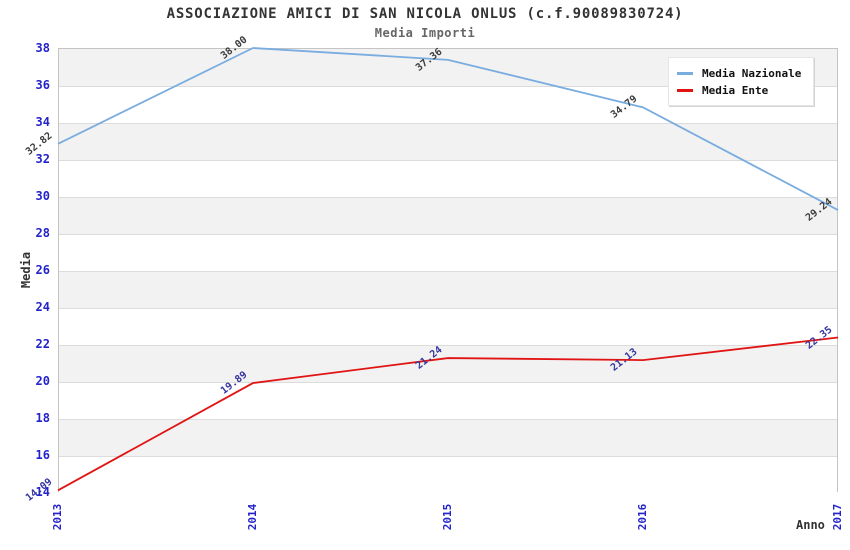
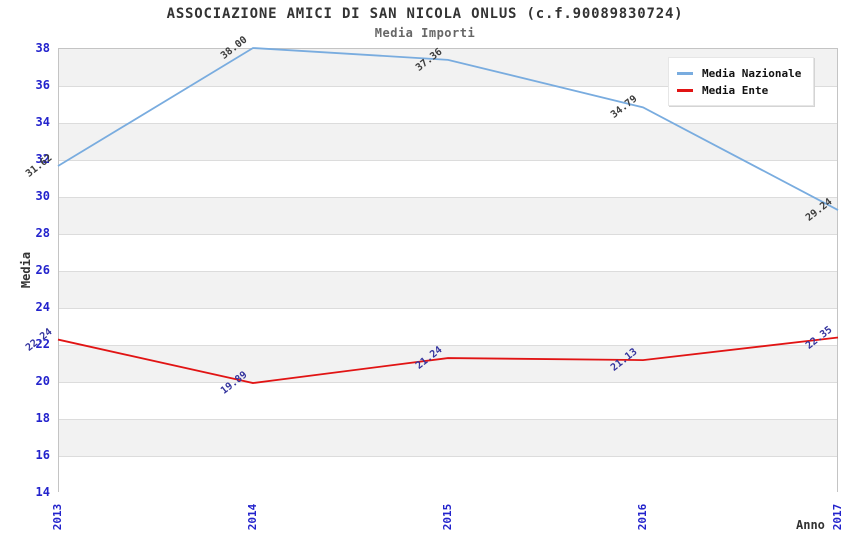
Media Nazionale/2013: 32.82 -> 31.62
Media Ente/2013: 14.09 -> 22.24
